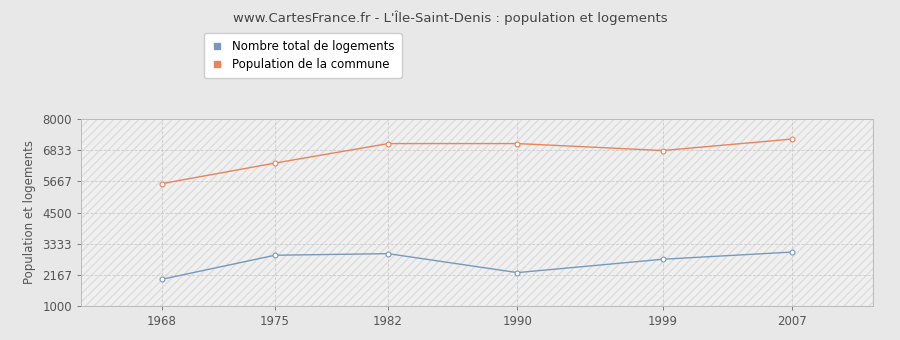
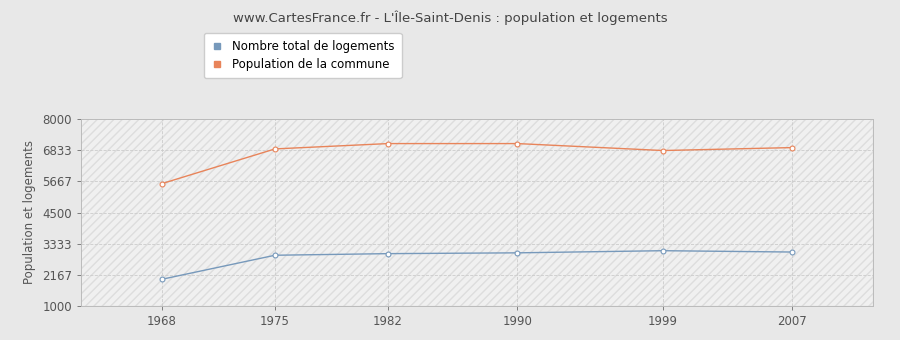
Population de la commune/1975: 6350 -> 6880
Nombre total de logements/1990: 2250 -> 2990
Nombre total de logements/1999: 2750 -> 3070
Population de la commune/2007: 7250 -> 6930
